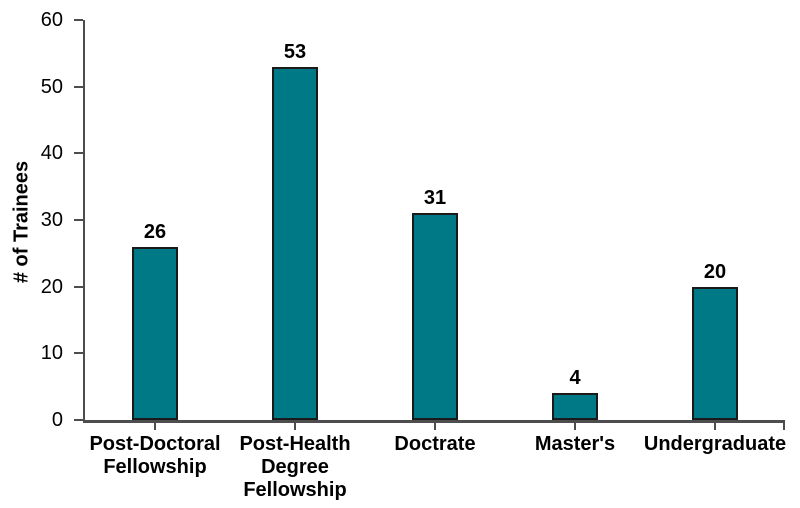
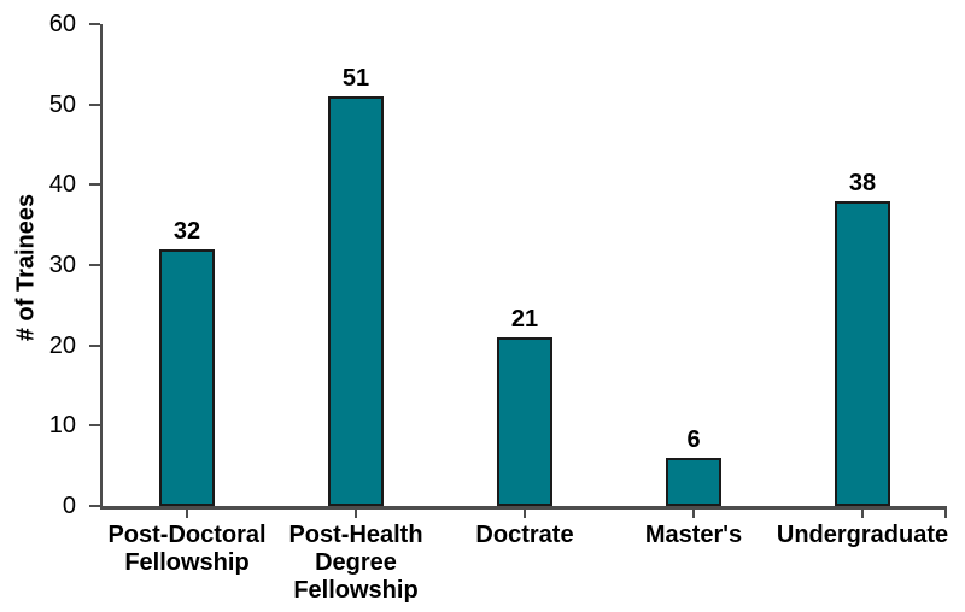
Post-Doctoral Fellowship: 26 -> 32
Post-Health Degree Fellowship: 53 -> 51
Doctrate: 31 -> 21
Master's: 4 -> 6
Undergraduate: 20 -> 38
